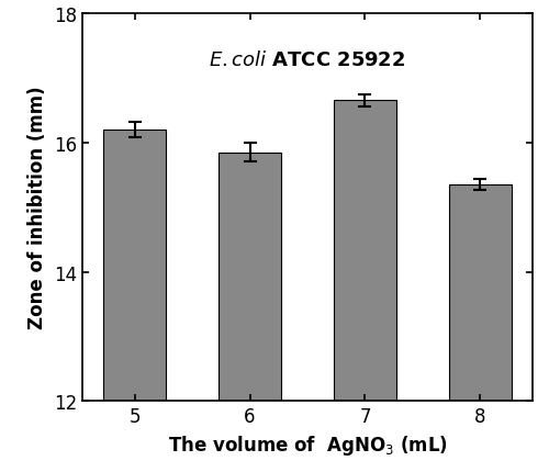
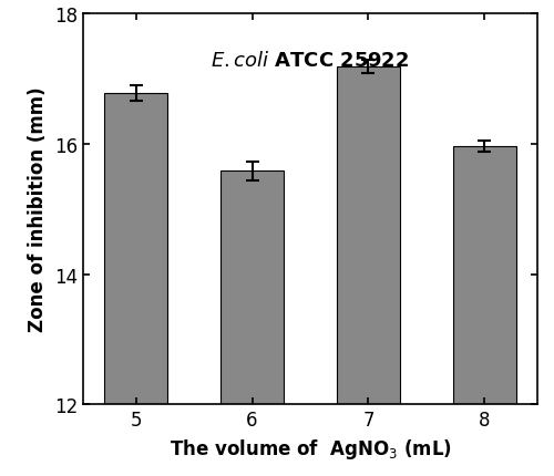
5: 16.20 -> 16.78
6: 15.85 -> 15.58
7: 16.65 -> 17.18
8: 15.35 -> 15.96
